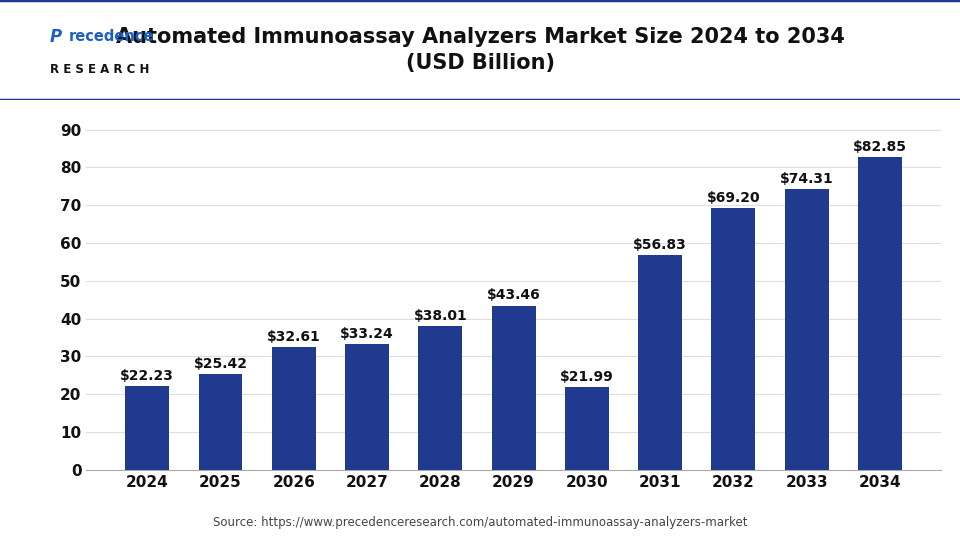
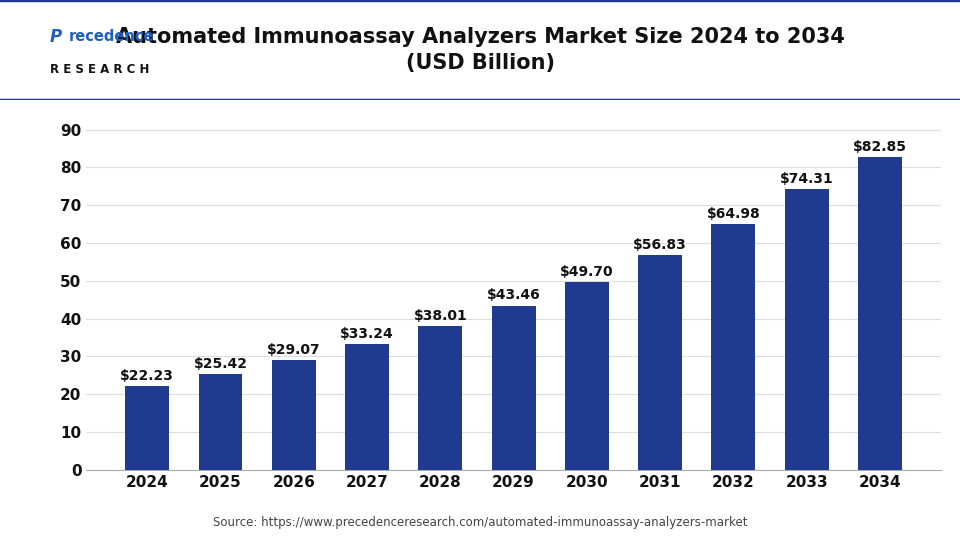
2026: $32.61 -> $29.07
2030: $21.99 -> $49.70
2032: $69.20 -> $64.98
